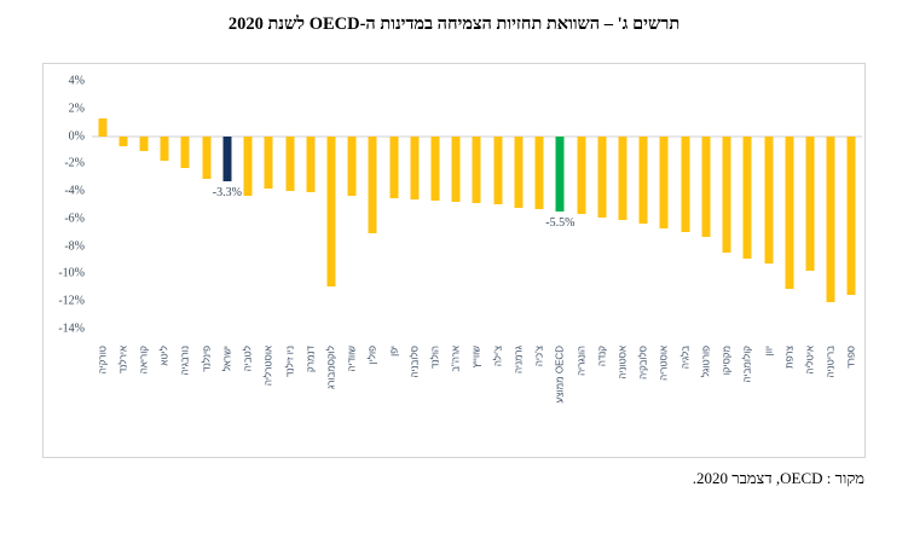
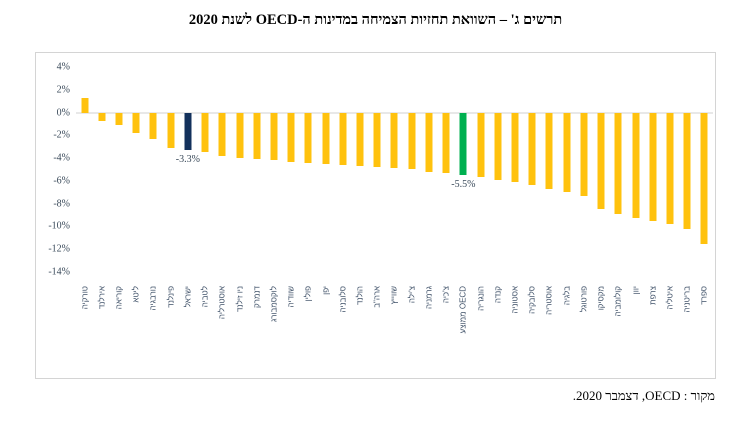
לטביה: -4.3% -> -3.5%
לוקסמבורג: -10.9% -> -4.2%
פולין: -7.1% -> -4.4%
צרפת: -11.1% -> -9.5%
בריטניה: -12.1% -> -10.2%
